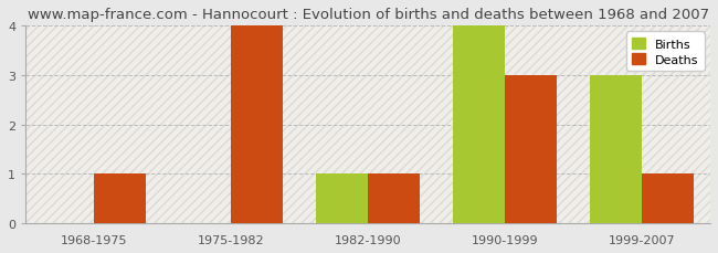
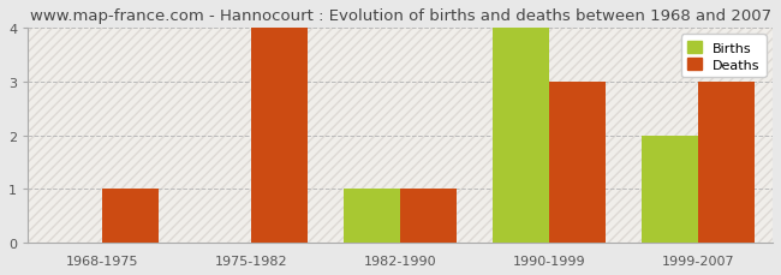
Births/1999-2007: 3 -> 2
Deaths/1999-2007: 1 -> 3
